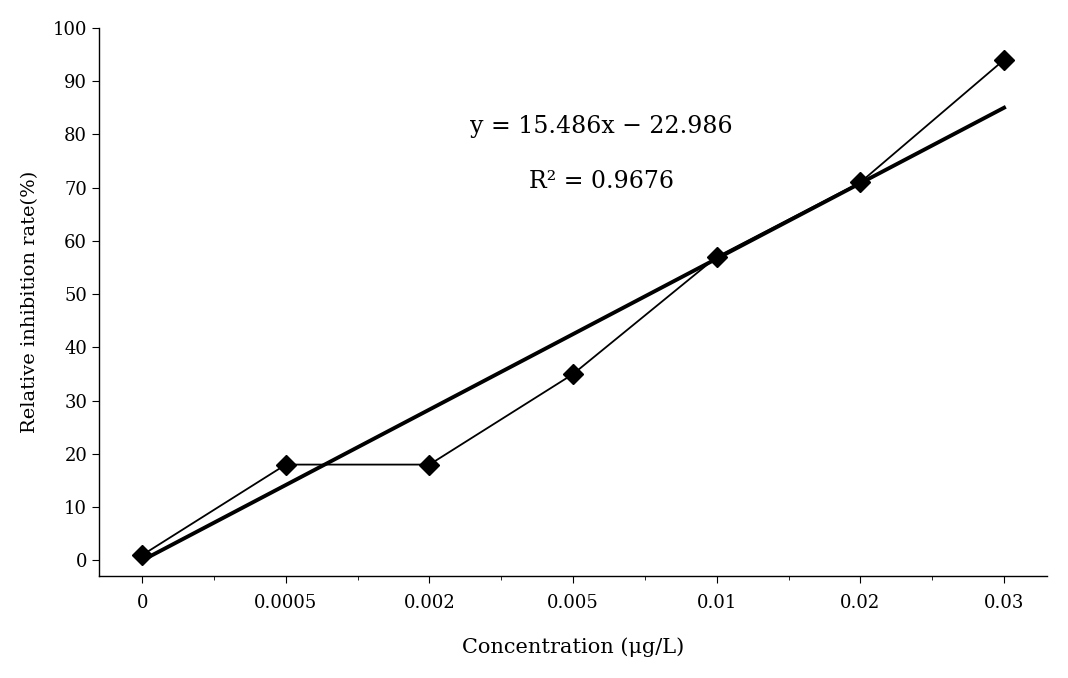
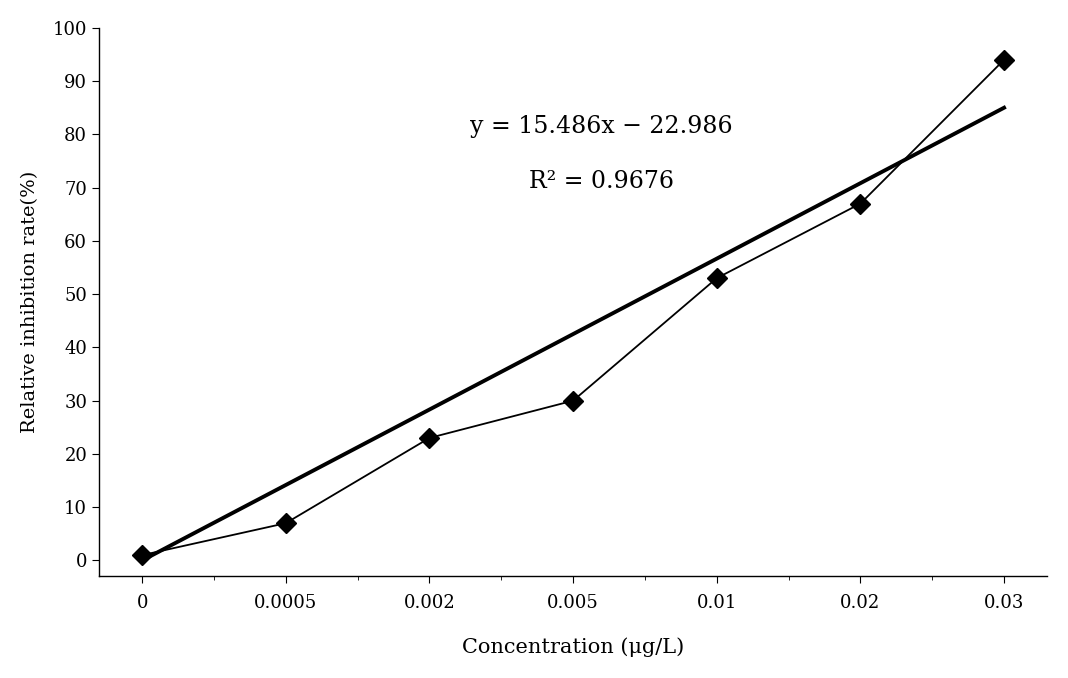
0.0005: 18 -> 7
0.002: 18 -> 23
0.005: 35 -> 30
0.01: 57 -> 53
0.02: 71 -> 67
